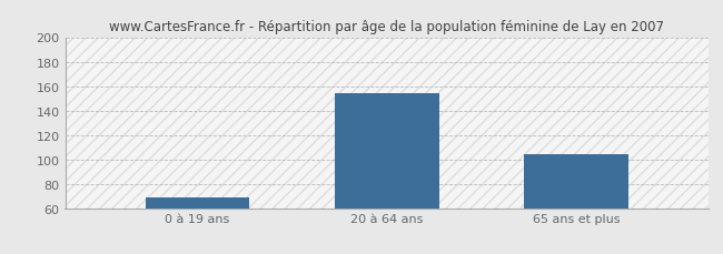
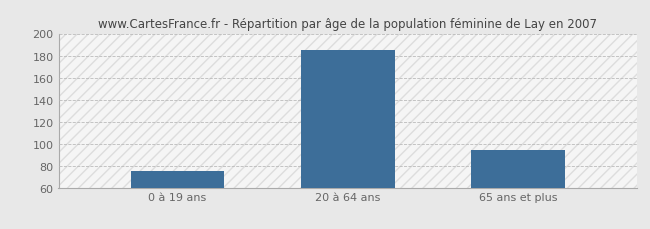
0 à 19 ans: 69 -> 75
20 à 64 ans: 154 -> 185
65 ans et plus: 104 -> 94
